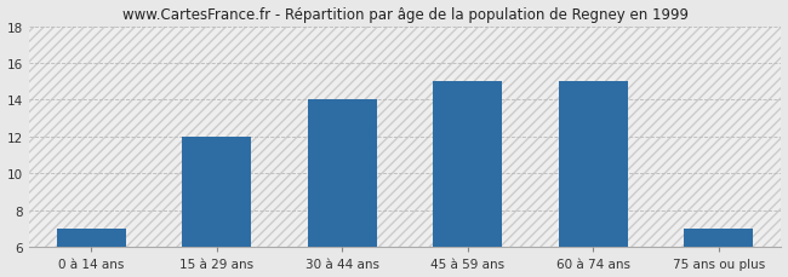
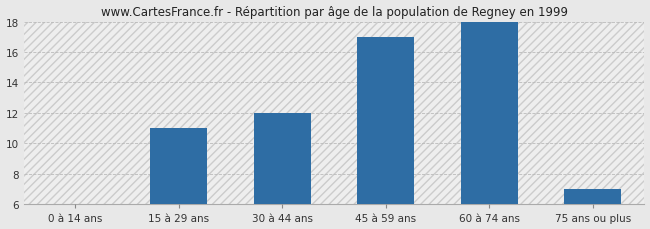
0 à 14 ans: 7 -> 6
15 à 29 ans: 12 -> 11
30 à 44 ans: 14 -> 12
45 à 59 ans: 15 -> 17
60 à 74 ans: 15 -> 18
